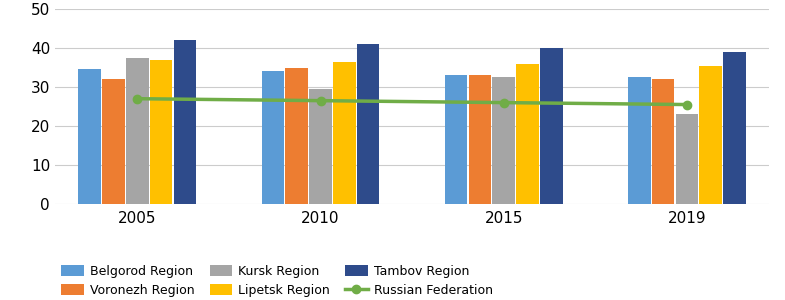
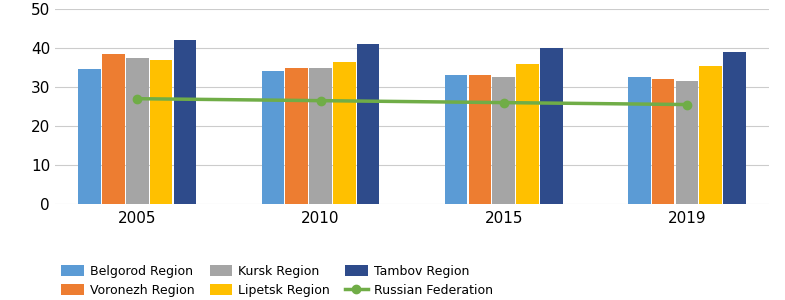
Voronezh Region/2005: 32.0 -> 38.5
Kursk Region/2010: 29.5 -> 35.0
Kursk Region/2019: 23.0 -> 31.5
